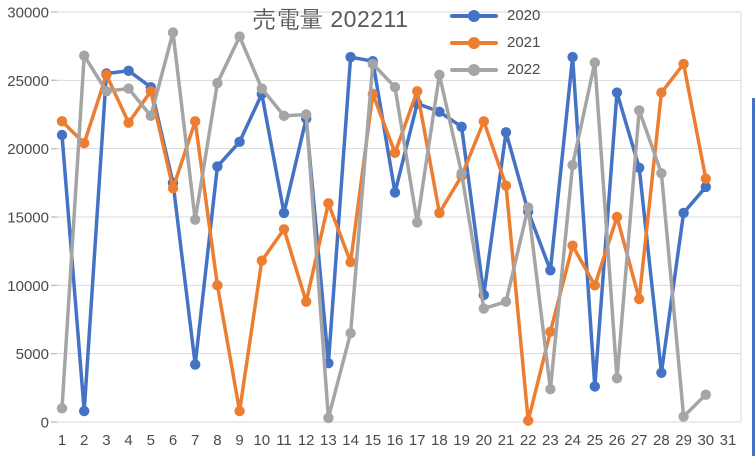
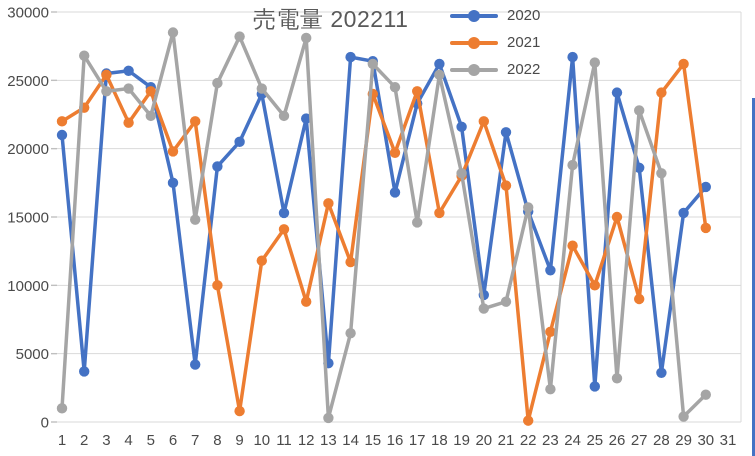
2020/2: 800 -> 3700
2021/2: 20400 -> 23000
2021/6: 17100 -> 19800
2022/12: 22500 -> 28100
2020/18: 22700 -> 26200
2021/30: 17800 -> 14200
